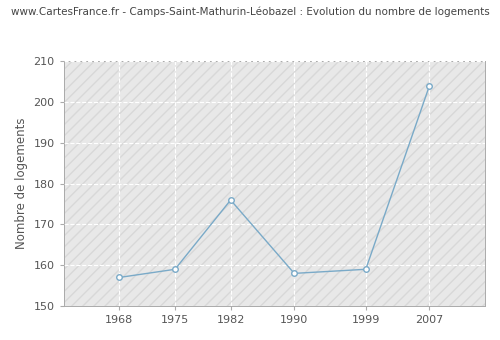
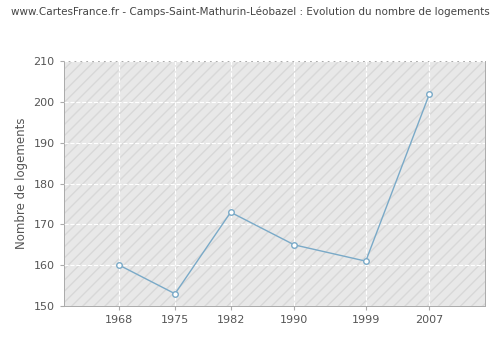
1968: 157 -> 160
1975: 159 -> 153
1982: 176 -> 173
1990: 158 -> 165
1999: 159 -> 161
2007: 204 -> 202
